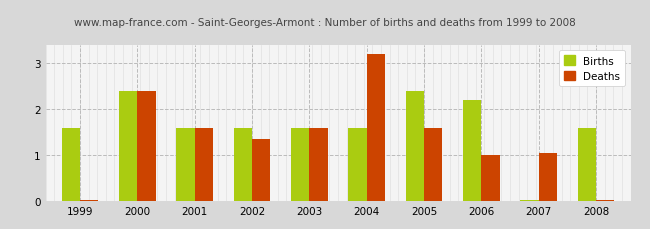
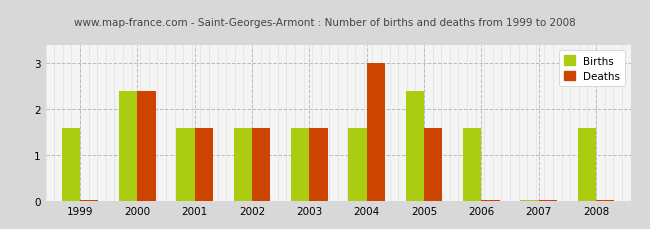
Deaths/2002: 1.35 -> 1.60
Deaths/2004: 3.20 -> 3.00
Births/2006: 2.20 -> 1.60
Deaths/2006: 1.00 -> 0.03
Deaths/2007: 1.05 -> 0.03
